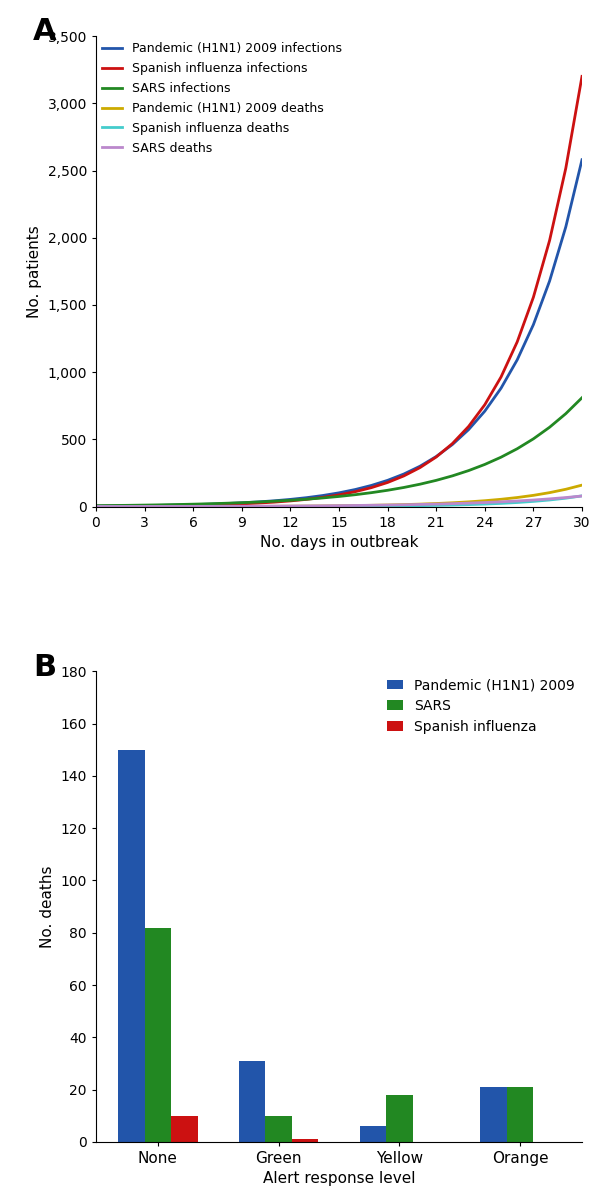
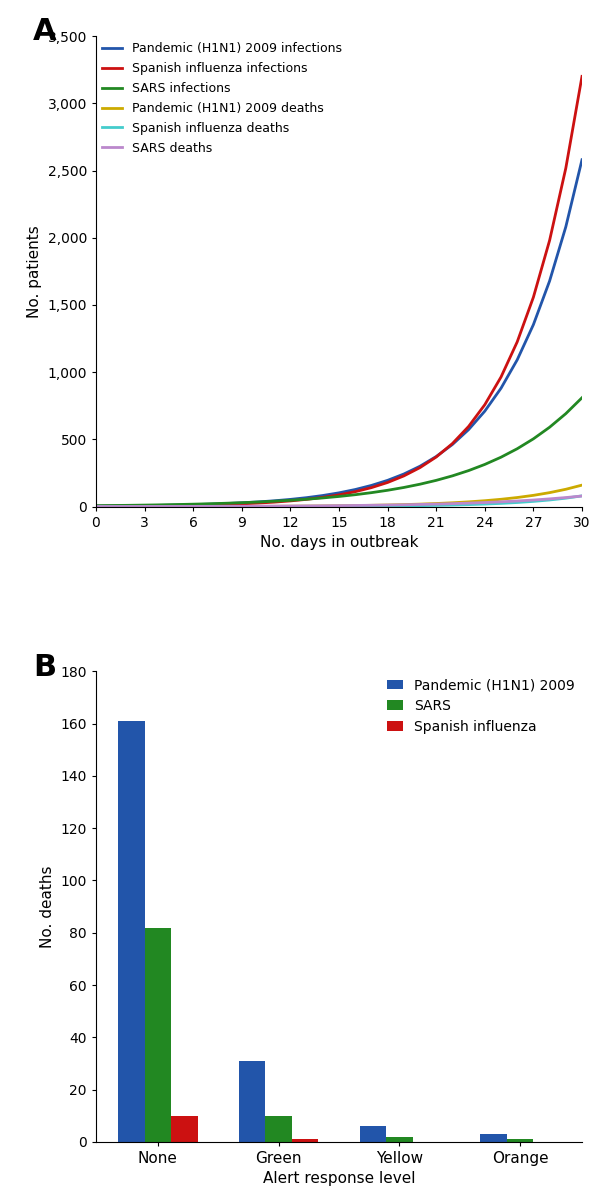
Pandemic (H1N1) 2009/None: 150 -> 161
SARS/Yellow: 18 -> 2
Pandemic (H1N1) 2009/Orange: 21 -> 3
SARS/Orange: 21 -> 1
